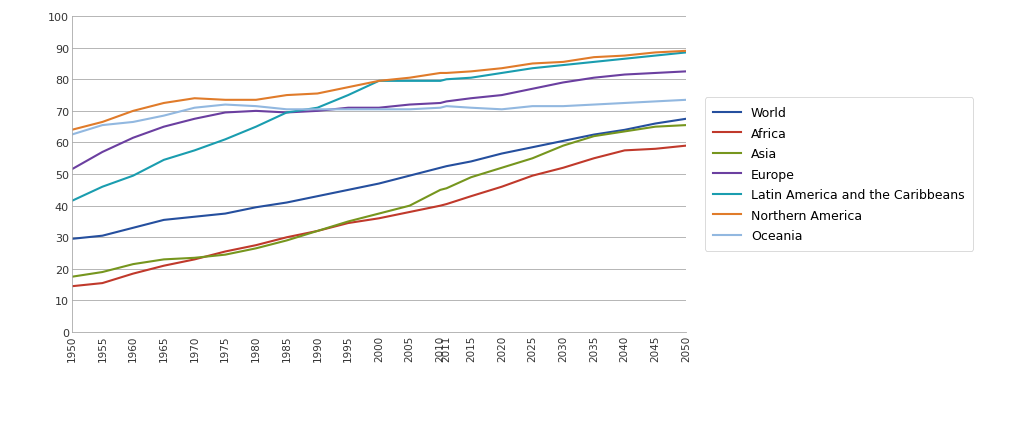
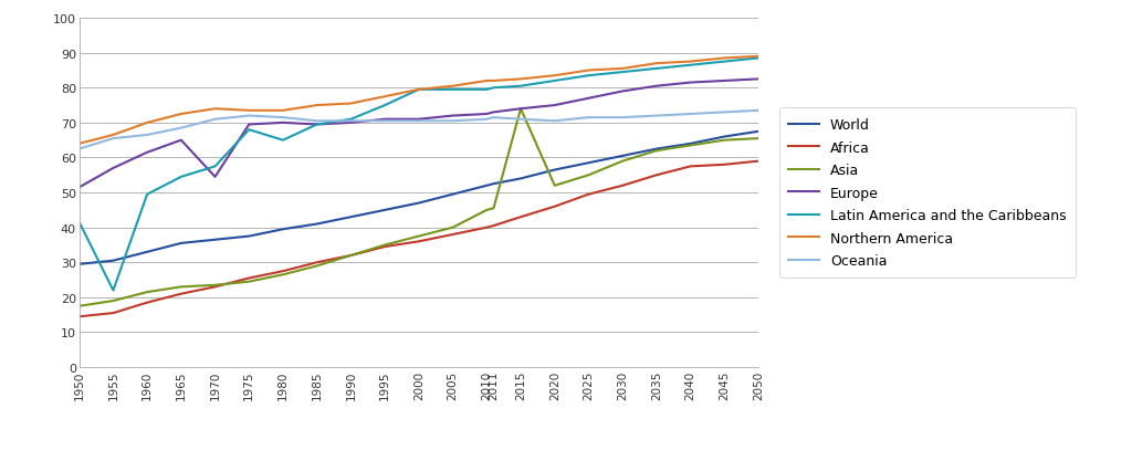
Latin America and the Caribbeans/1955: 46.0 -> 22.0
Europe/1970: 67.5 -> 54.5
Latin America and the Caribbeans/1975: 61.0 -> 68.0
Asia/2015: 49.0 -> 74.0
